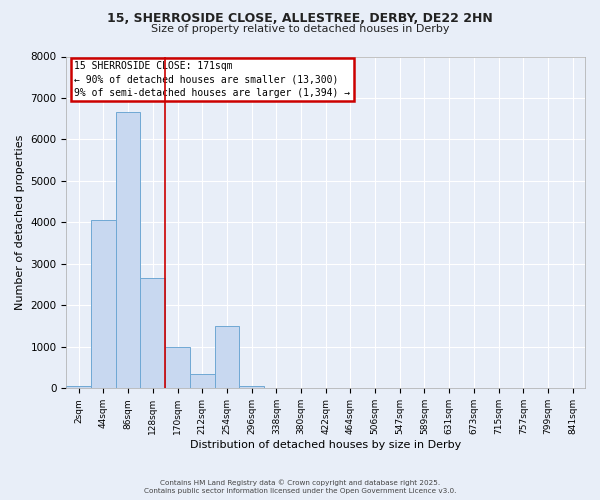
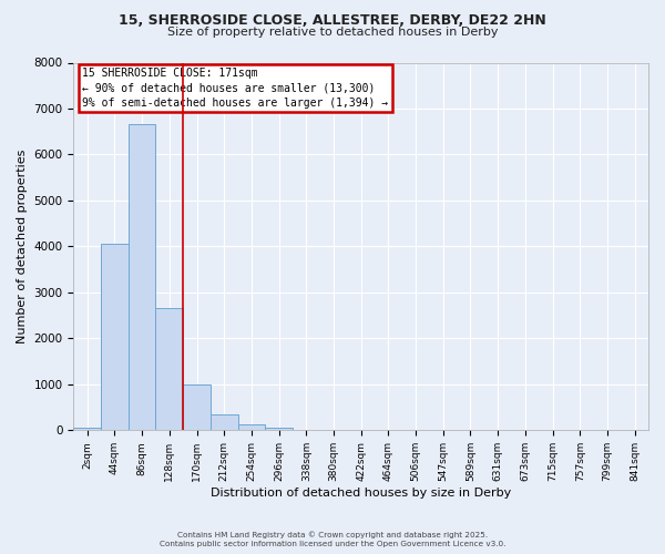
254sqm: 1500 -> 120
